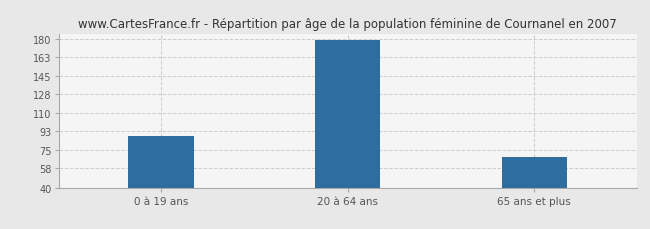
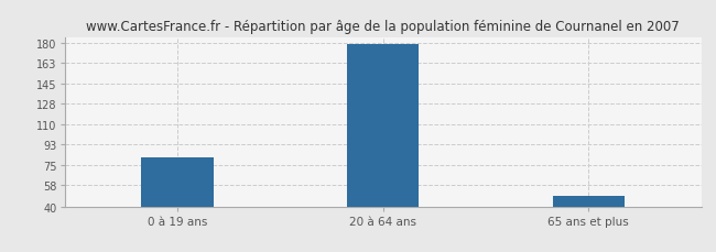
0 à 19 ans: 89 -> 82
65 ans et plus: 69 -> 49
